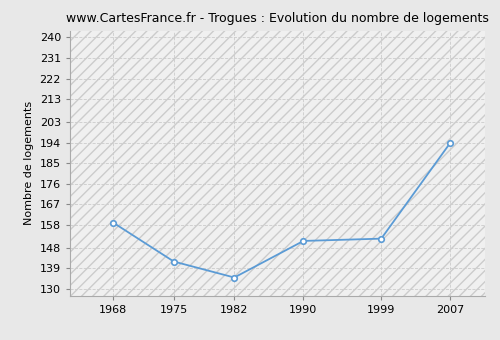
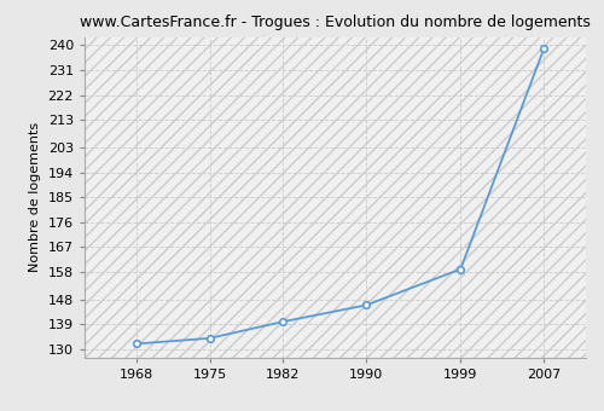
1968: 159 -> 132
1975: 142 -> 134
1982: 135 -> 140
1990: 151 -> 146
1999: 152 -> 159
2007: 194 -> 239
